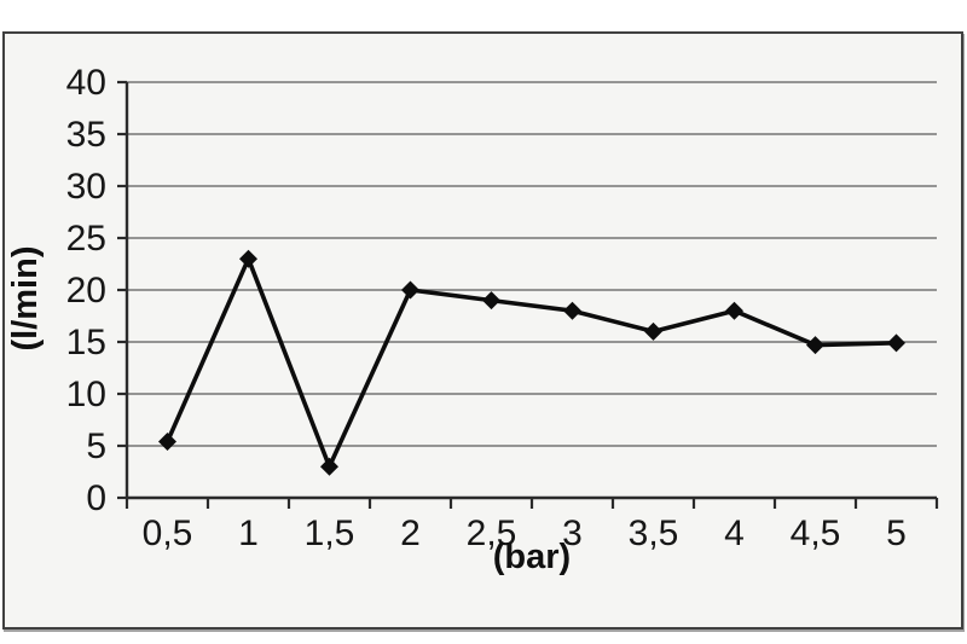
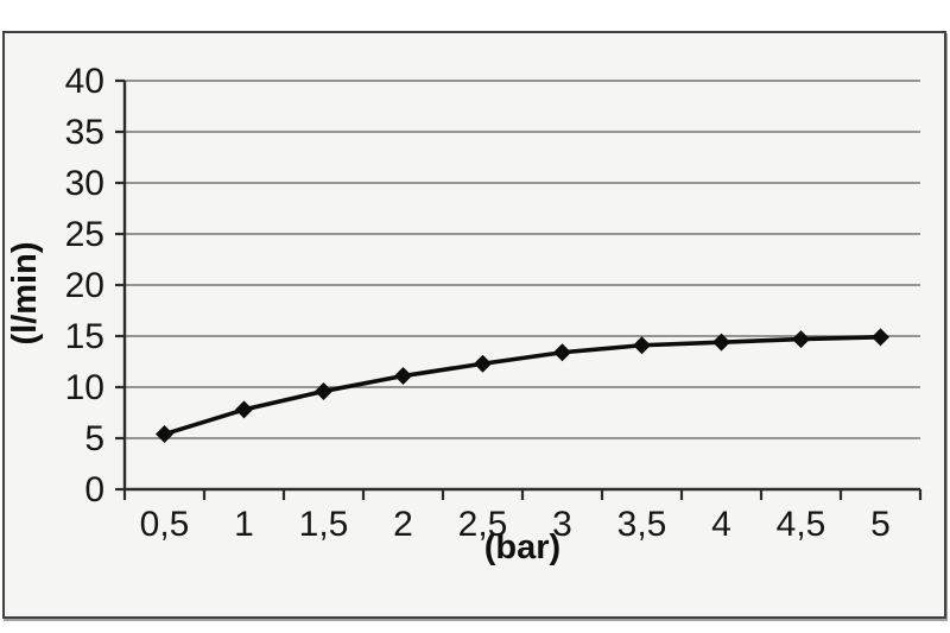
1: 23 -> 8
1,5: 3 -> 10
2: 20 -> 11
2,5: 19 -> 12
3: 18 -> 13
3,5: 16 -> 14
4: 18 -> 14
